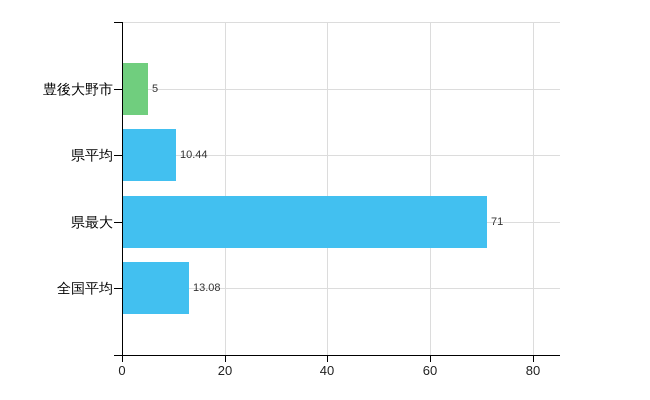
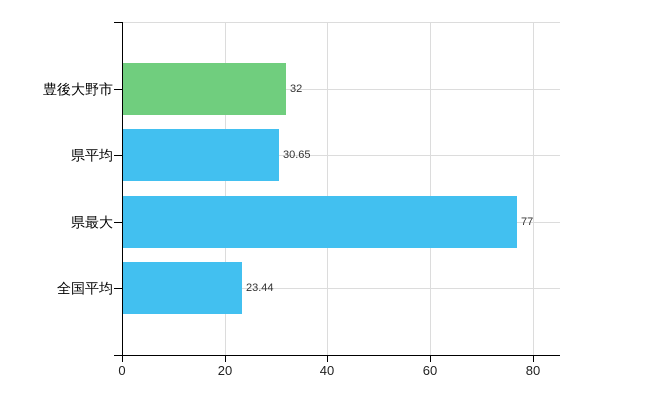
豊後大野市: 5 -> 32
県平均: 10.44 -> 30.65
県最大: 71 -> 77
全国平均: 13.08 -> 23.44
